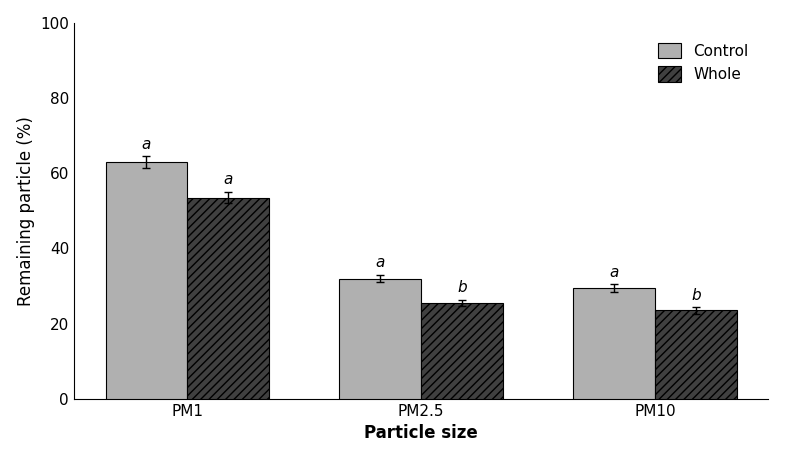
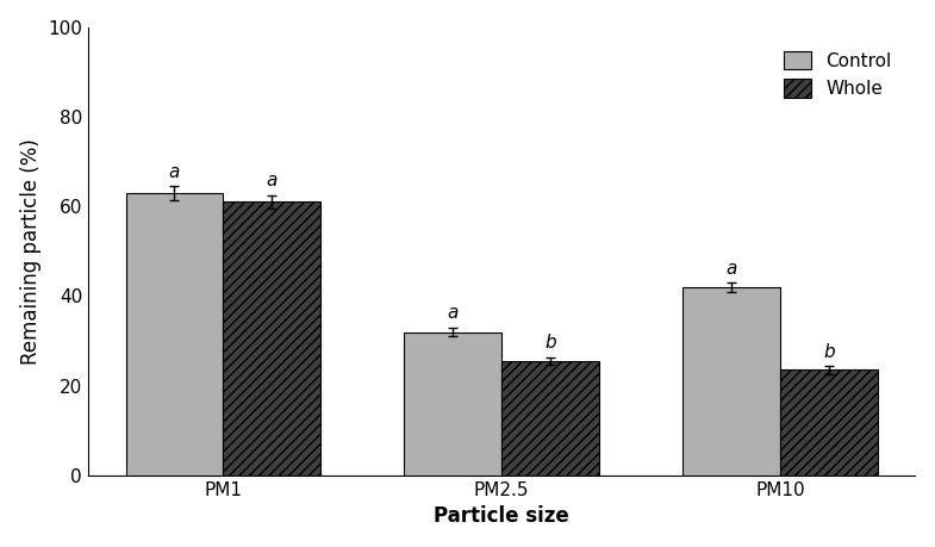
Whole/PM1: 53.5 -> 61.0
Control/PM10: 29.5 -> 42.0
